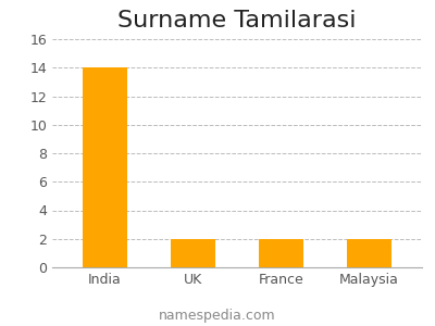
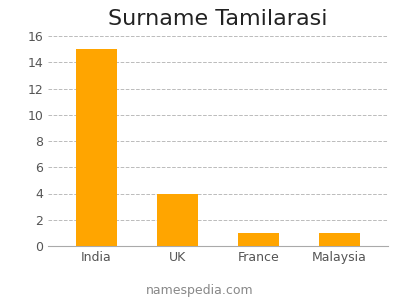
India: 14 -> 15
UK: 2 -> 4
France: 2 -> 1
Malaysia: 2 -> 1
